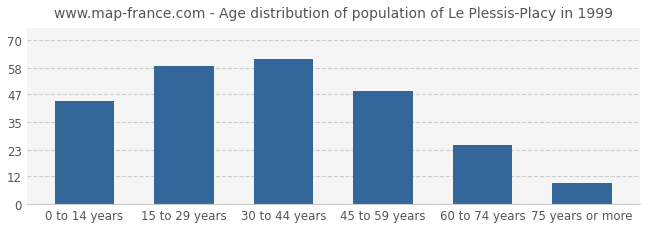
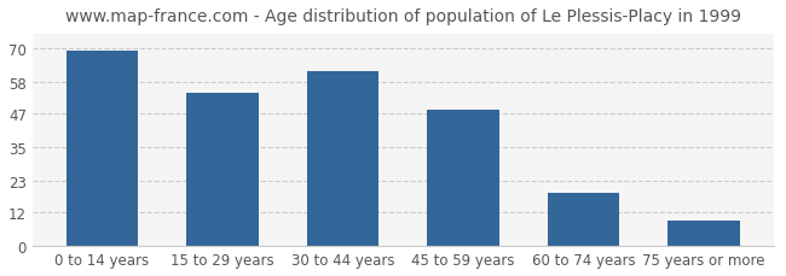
0 to 14 years: 44 -> 69
15 to 29 years: 59 -> 54
60 to 74 years: 25 -> 19
